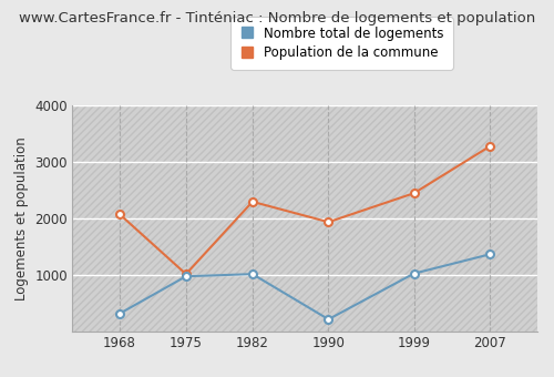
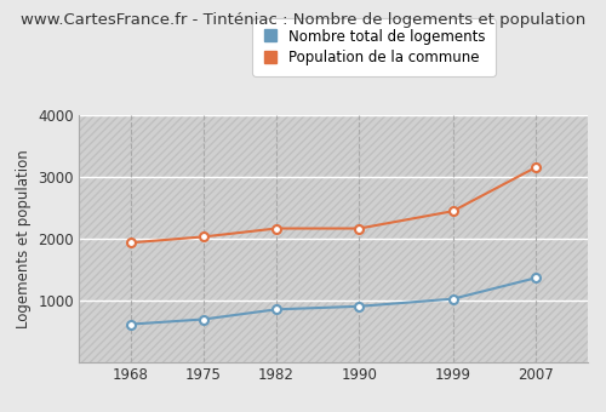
Nombre total de logements/1968: 320 -> 620
Population de la commune/1968: 2080 -> 1940
Nombre total de logements/1975: 980 -> 700
Population de la commune/1975: 1020 -> 2040
Nombre total de logements/1982: 1020 -> 860
Population de la commune/1982: 2300 -> 2170
Nombre total de logements/1990: 220 -> 910
Population de la commune/1990: 1940 -> 2170
Population de la commune/2007: 3280 -> 3160
